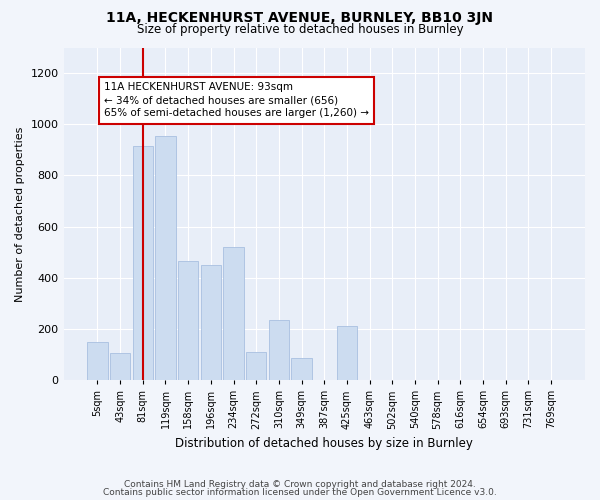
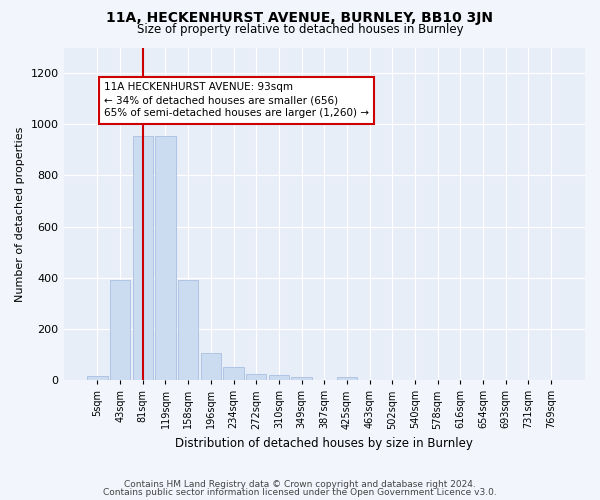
5sqm: 150 -> 15
43sqm: 105 -> 390
81sqm: 915 -> 955
158sqm: 465 -> 390
196sqm: 450 -> 105
234sqm: 520 -> 50
272sqm: 110 -> 25
310sqm: 235 -> 20
349sqm: 85 -> 13
425sqm: 210 -> 13
